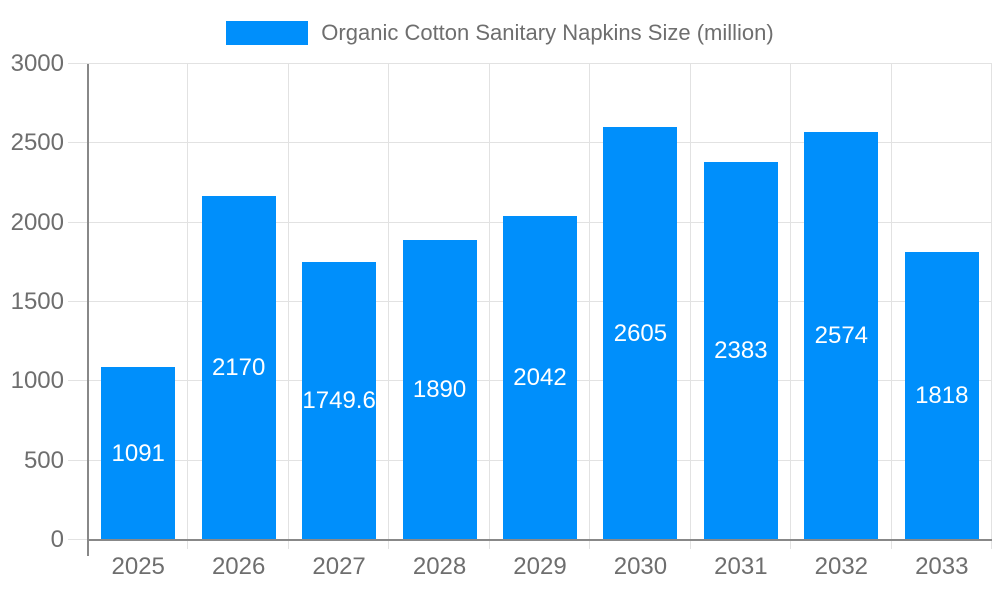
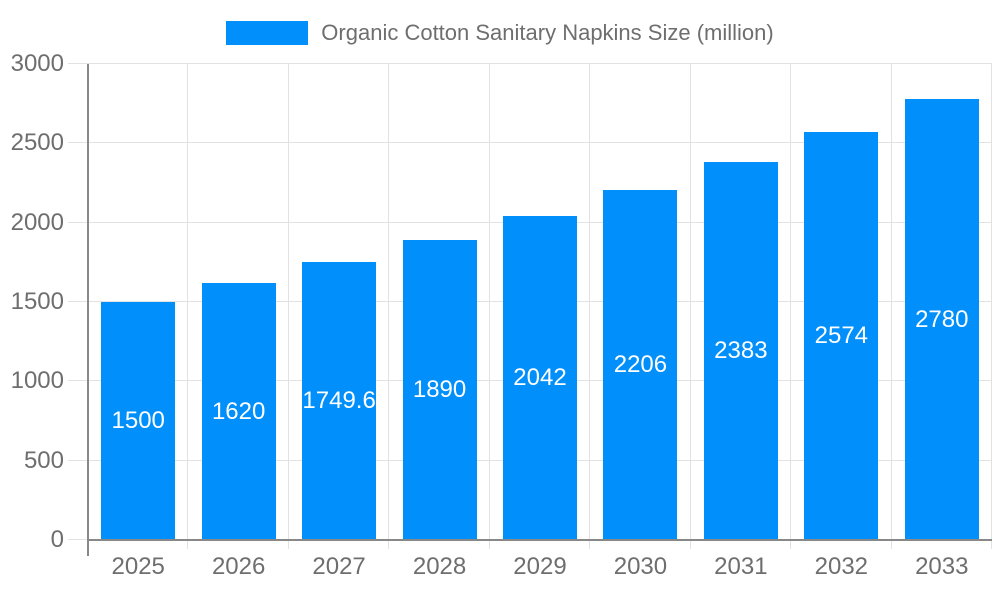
2025: 1091 -> 1500
2026: 2170 -> 1620
2030: 2605 -> 2206
2033: 1818 -> 2780
